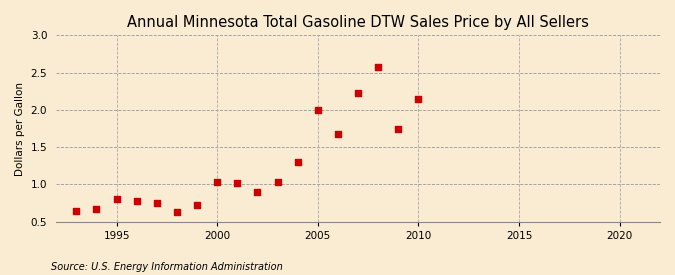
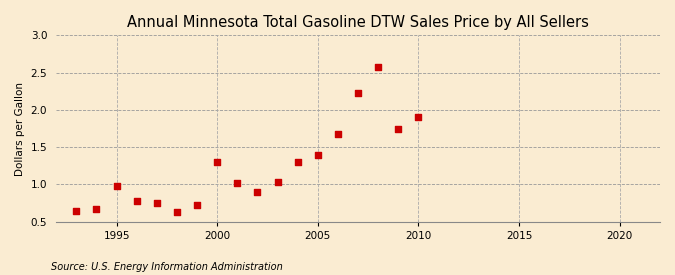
1995: 0.80 -> 0.98
2000: 1.03 -> 1.30
2005: 2.00 -> 1.40
2010: 2.14 -> 1.90
